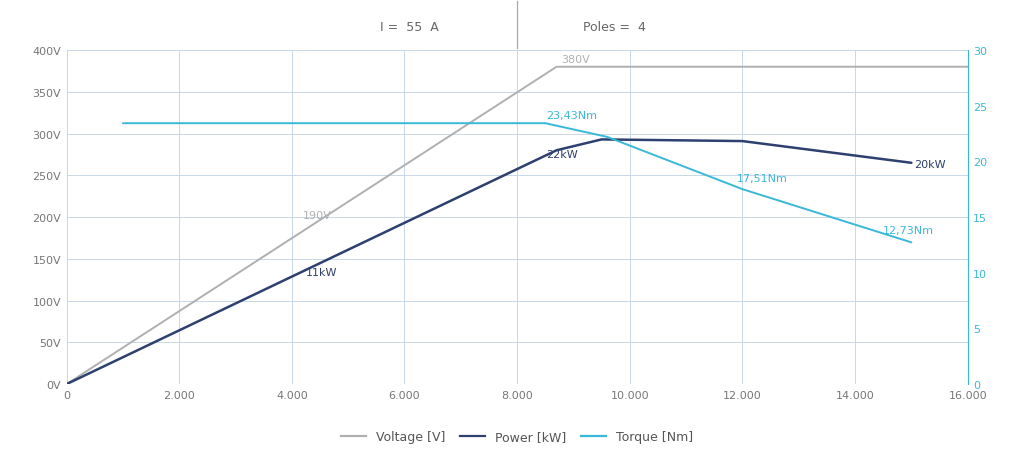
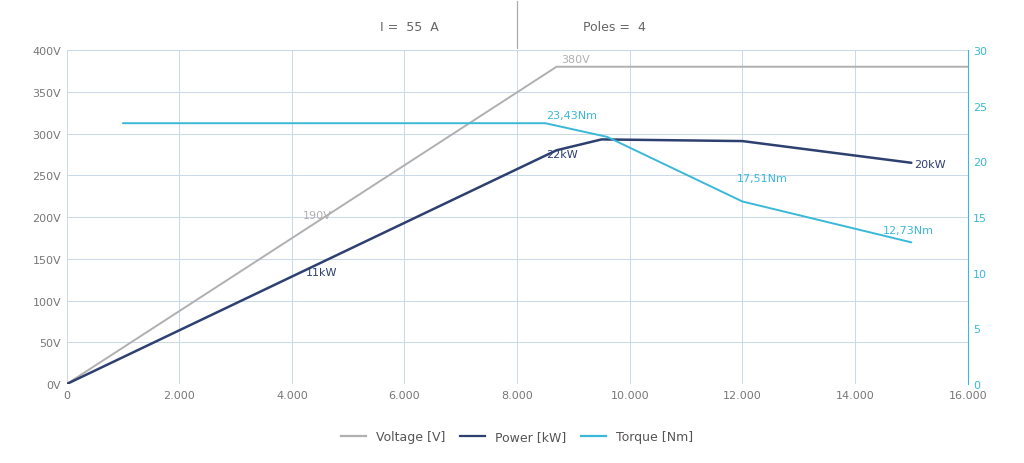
Torque [Nm]/12.000: 17.5 -> 16.4
